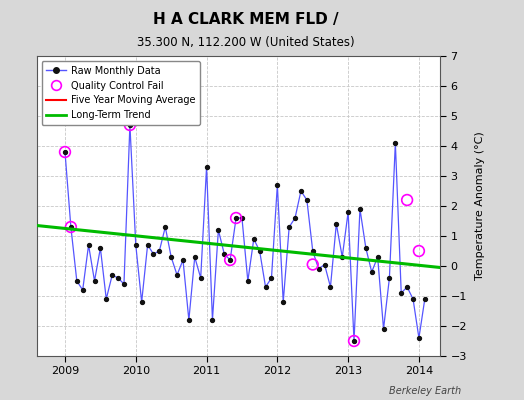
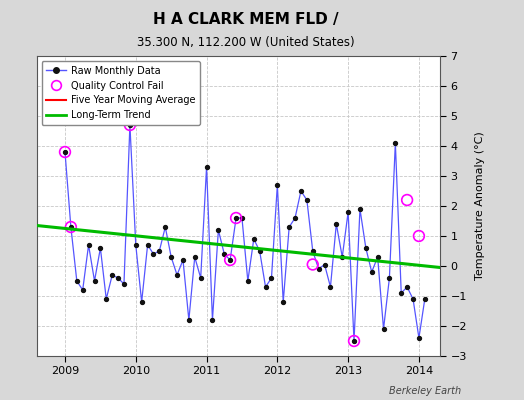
Quality Control Fail/2014: 0.50 -> 1.00
